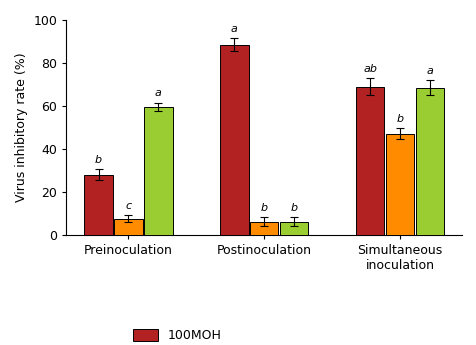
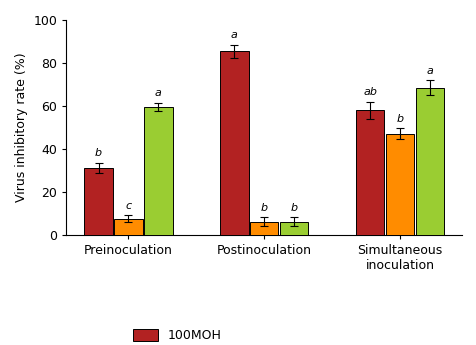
100MOH/Preinoculation: 28.0 -> 31.0
100MOH/Postinoculation: 88.5 -> 85.5
100MOH/Simultaneous inoculation: 69.0 -> 58.0
